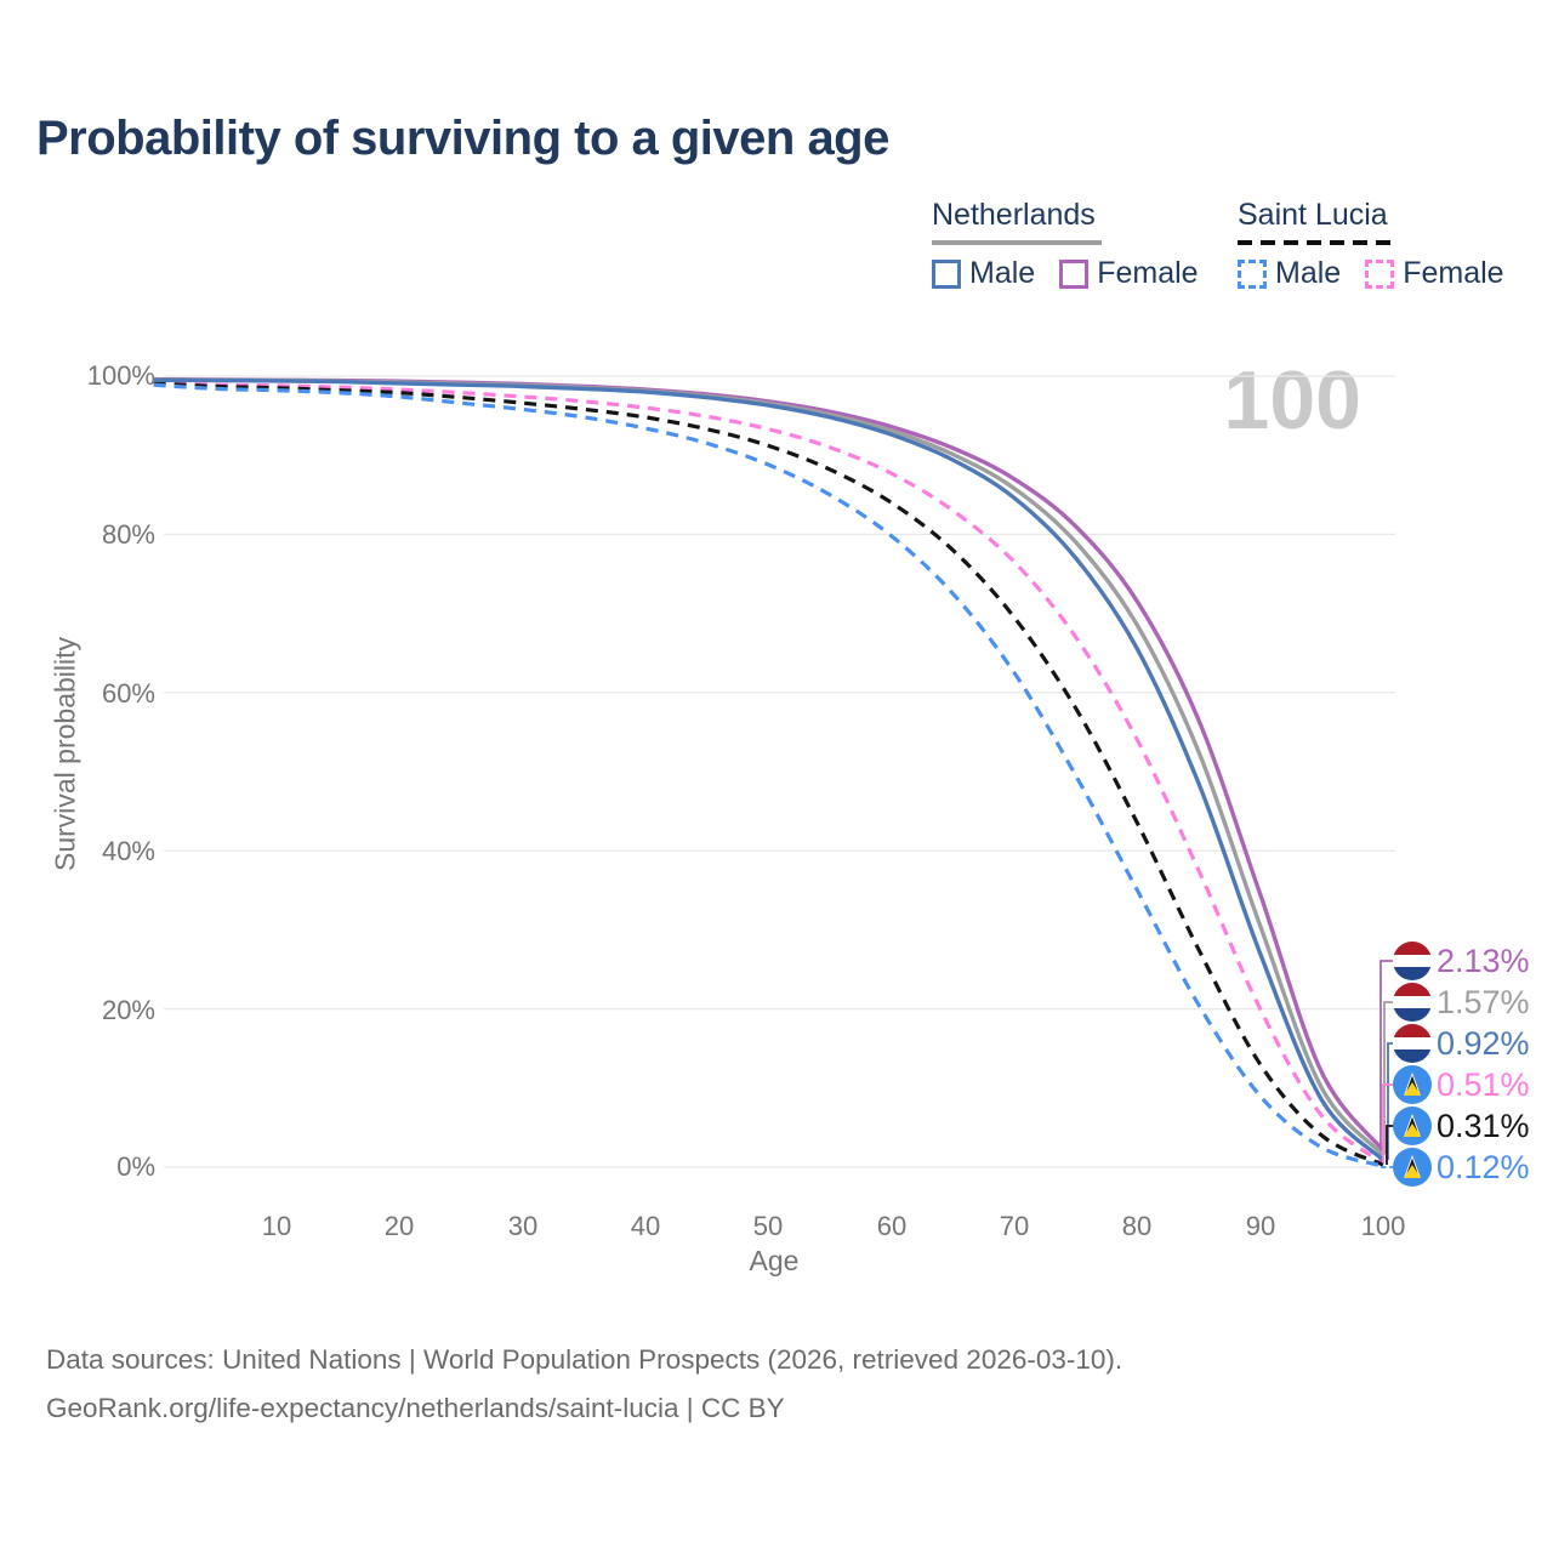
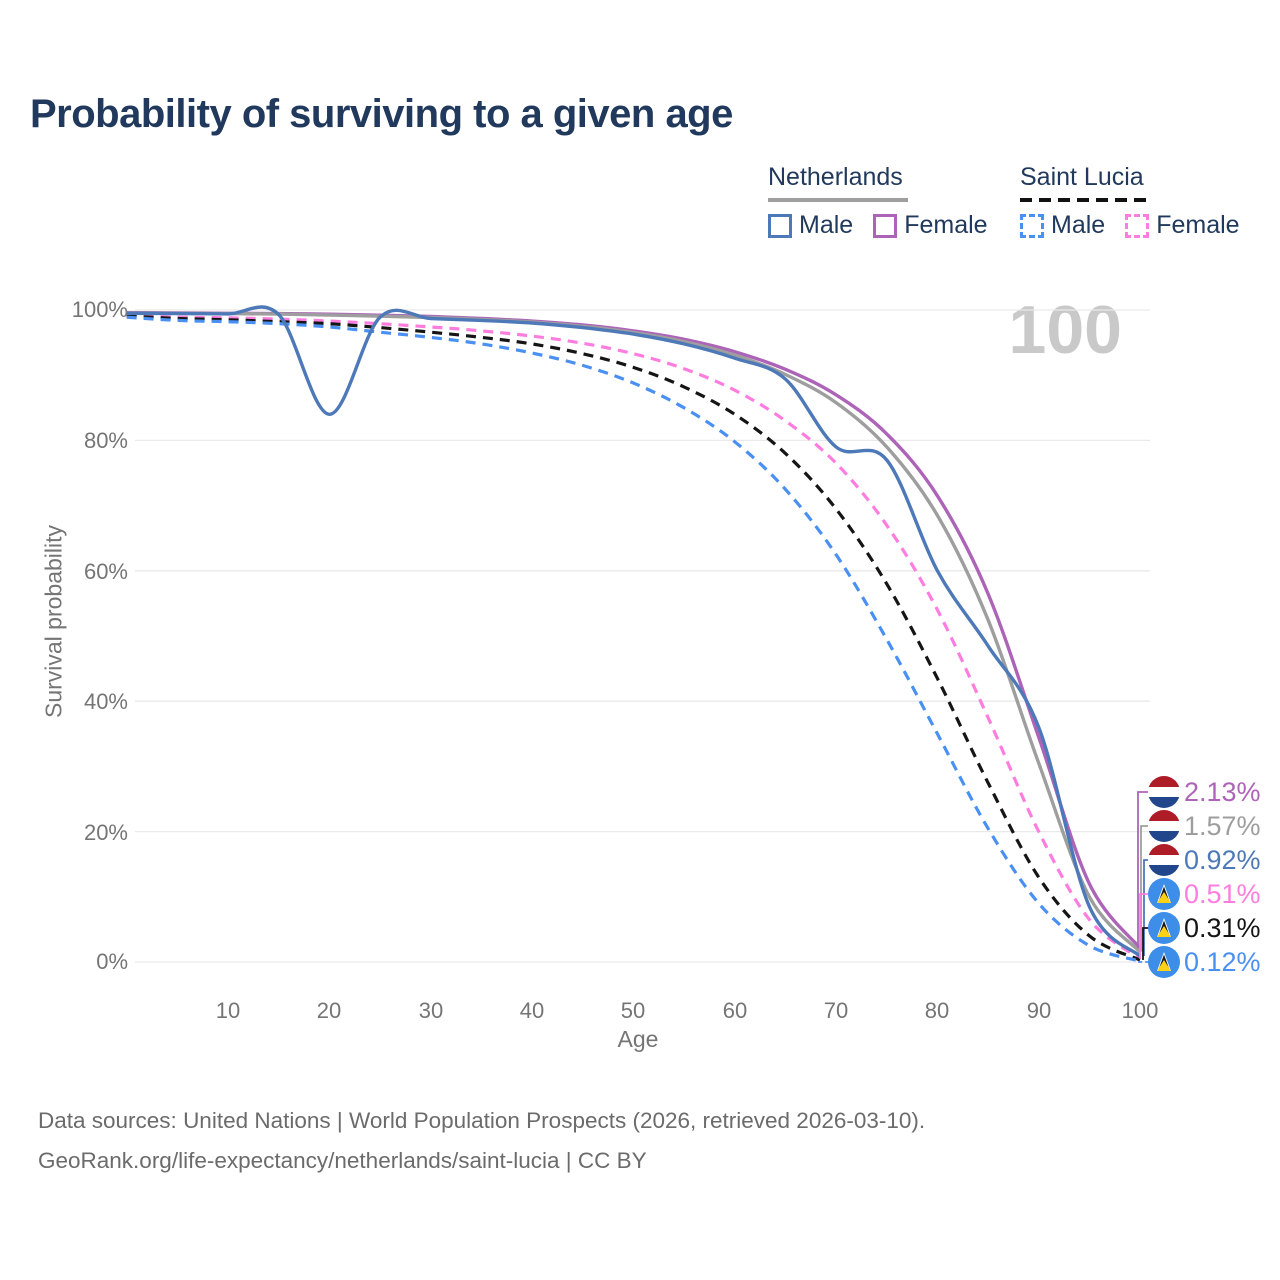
Netherlands Male/20: 99% -> 84%
Netherlands Male/70: 85% -> 79%
Netherlands Male/80: 66% -> 60%
Netherlands Male/90: 27% -> 36%
